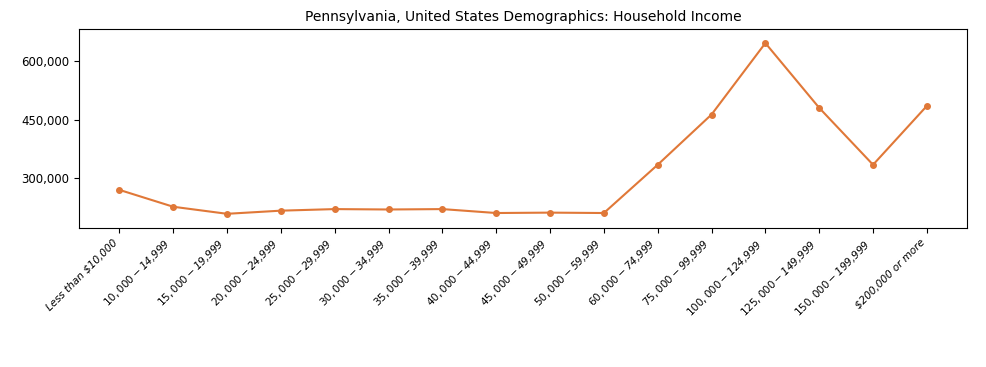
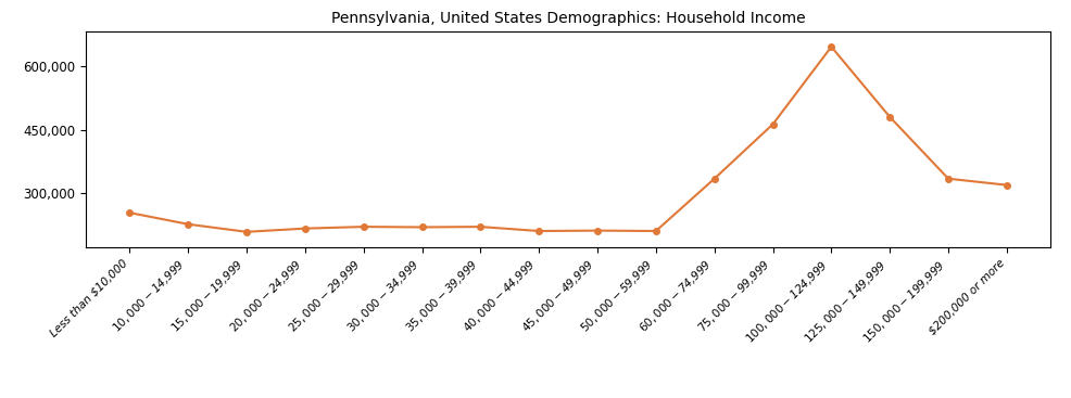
Less than $10,000: 271,000 -> 255,000
$200,000 or more: 485,000 -> 320,000
